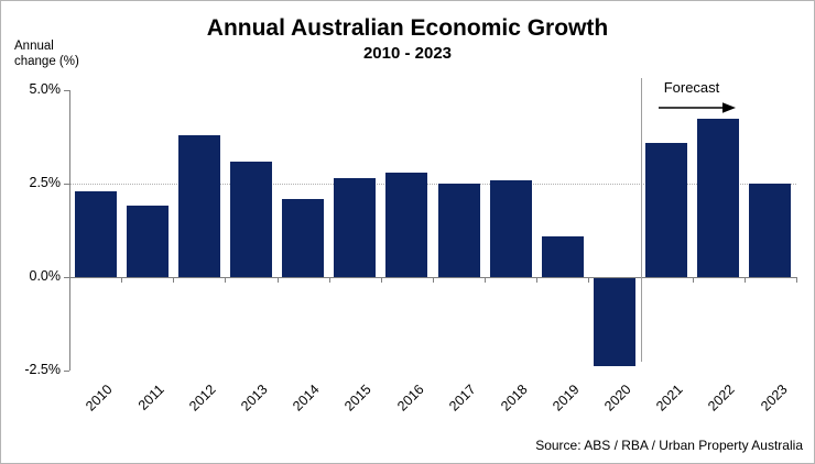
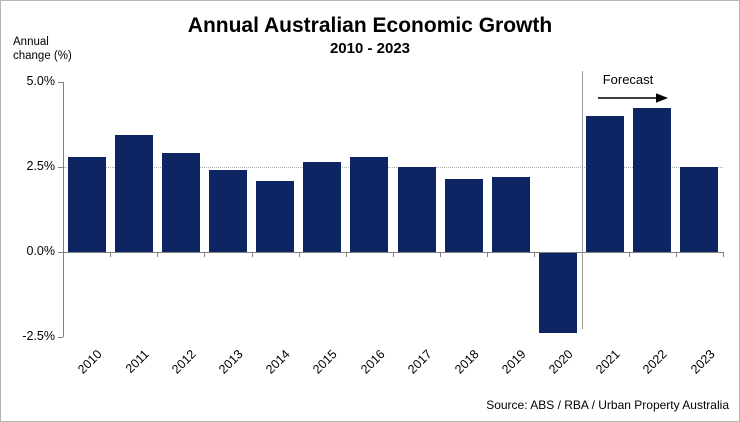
2010: 2.3% -> 2.8%
2011: 1.9% -> 3.5%
2012: 3.8% -> 2.9%
2013: 3.1% -> 2.4%
2018: 2.6% -> 2.1%
2019: 1.1% -> 2.2%
2021: 3.6% -> 4.0%
